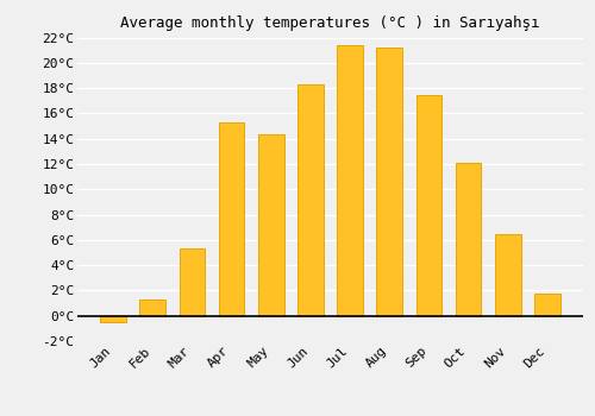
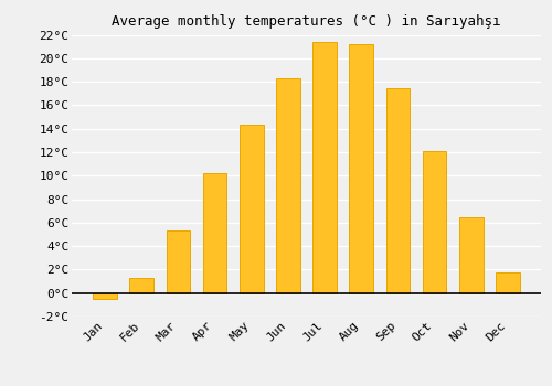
Apr: 15.3°C -> 10.2°C
